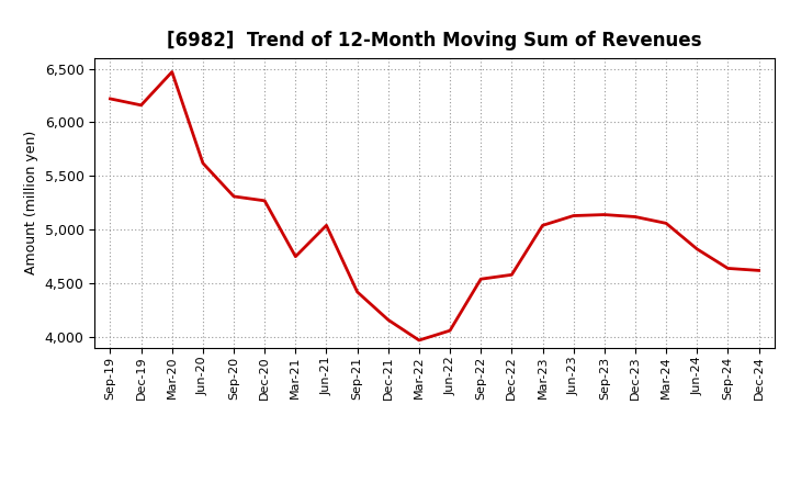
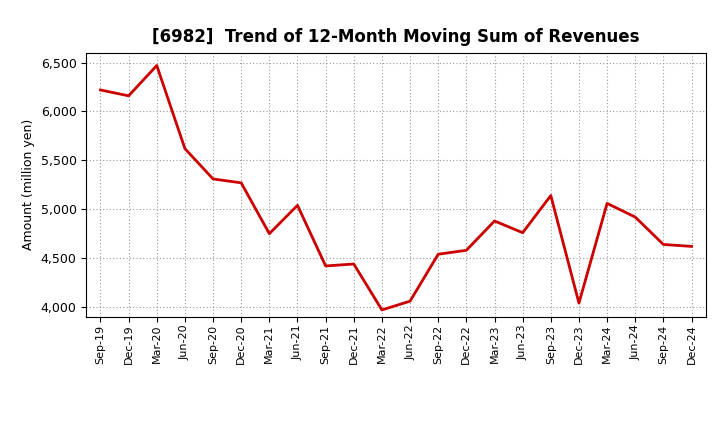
Dec-21: 4,160 -> 4,440
Mar-23: 5,040 -> 4,880
Jun-23: 5,130 -> 4,760
Dec-23: 5,120 -> 4,040
Jun-24: 4,820 -> 4,920
